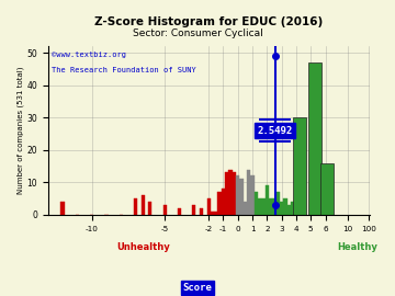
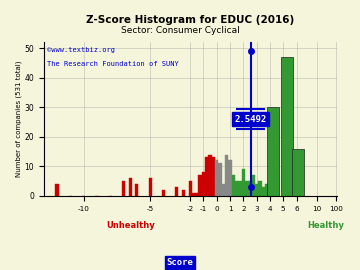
-5: 3 -> 6
